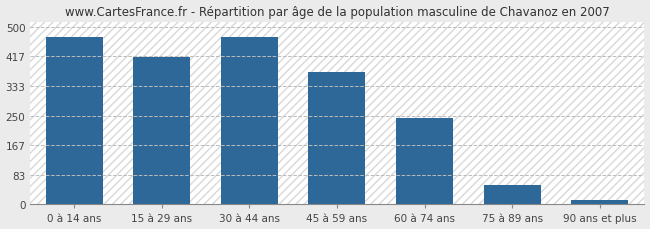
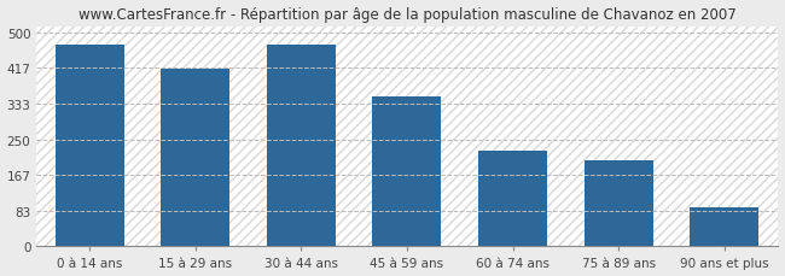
45 à 59 ans: 374 -> 350
60 à 74 ans: 242 -> 225
75 à 89 ans: 55 -> 200
90 ans et plus: 12 -> 90
